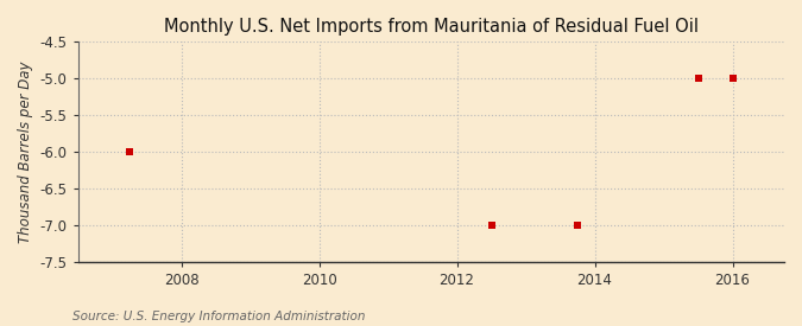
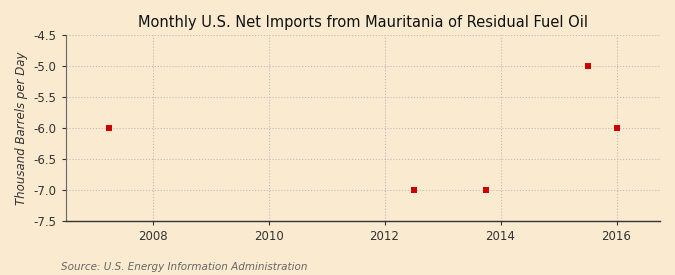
2016: -5 -> -6
